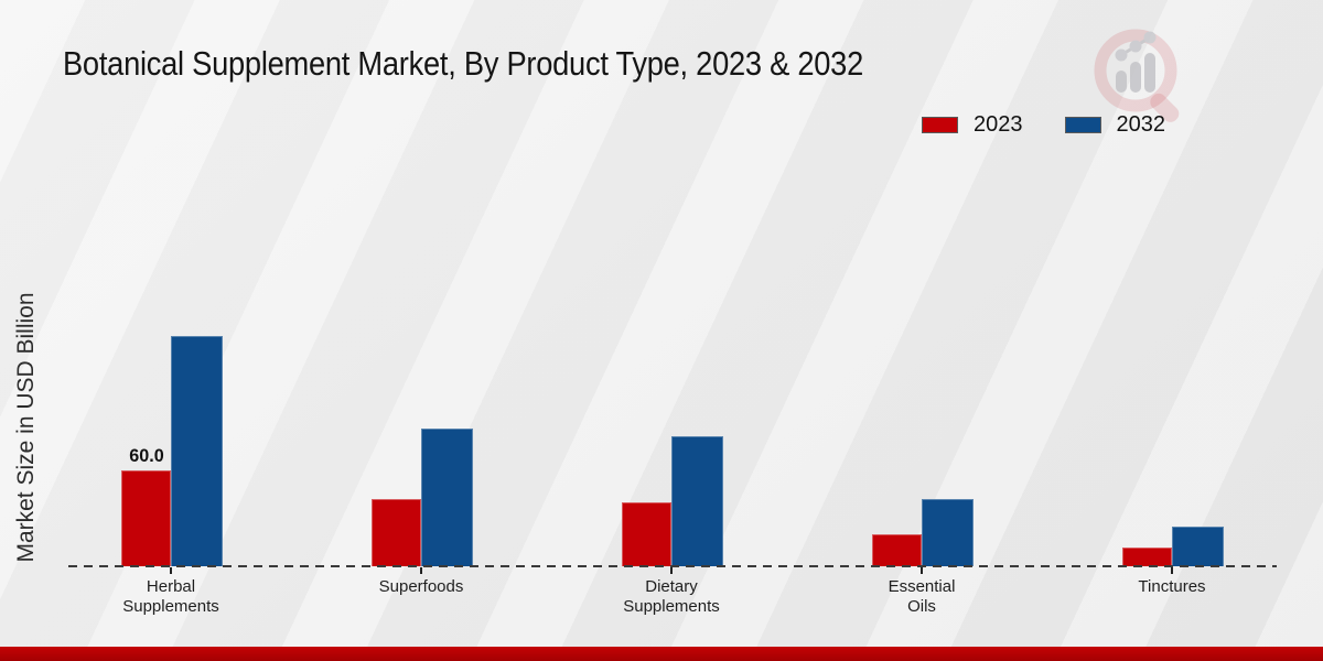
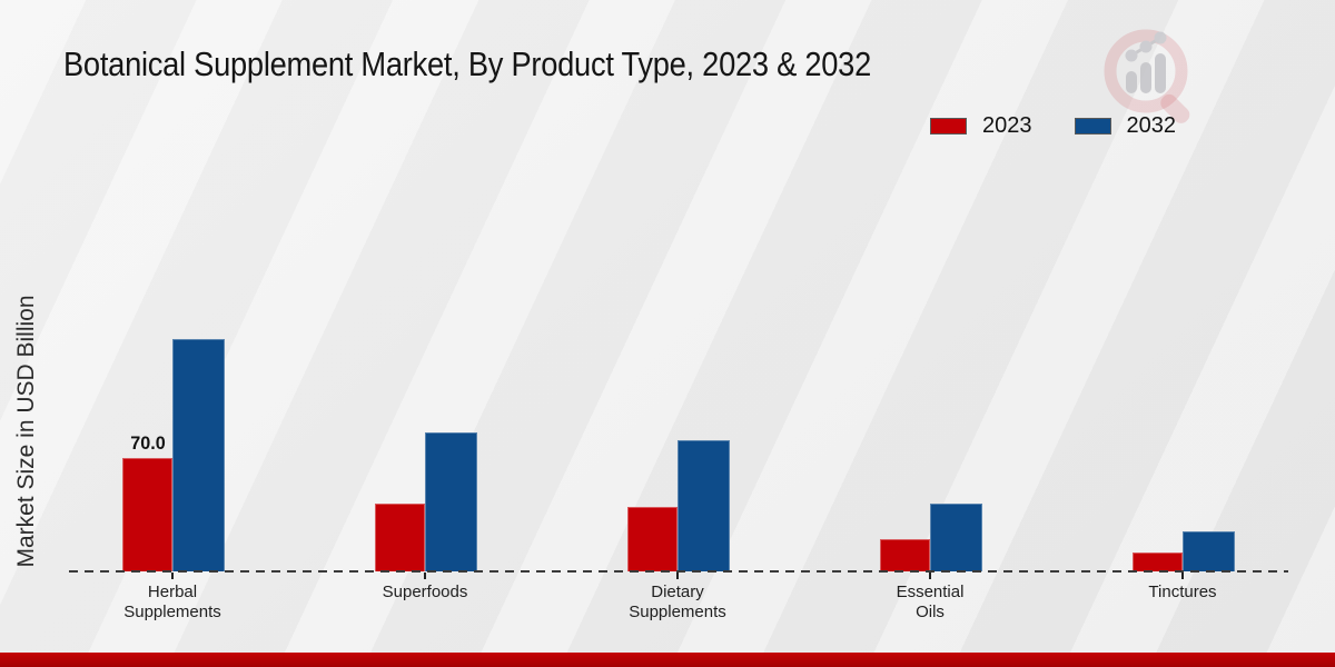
2023/Herbal Supplements: 60.0 -> 70.0
